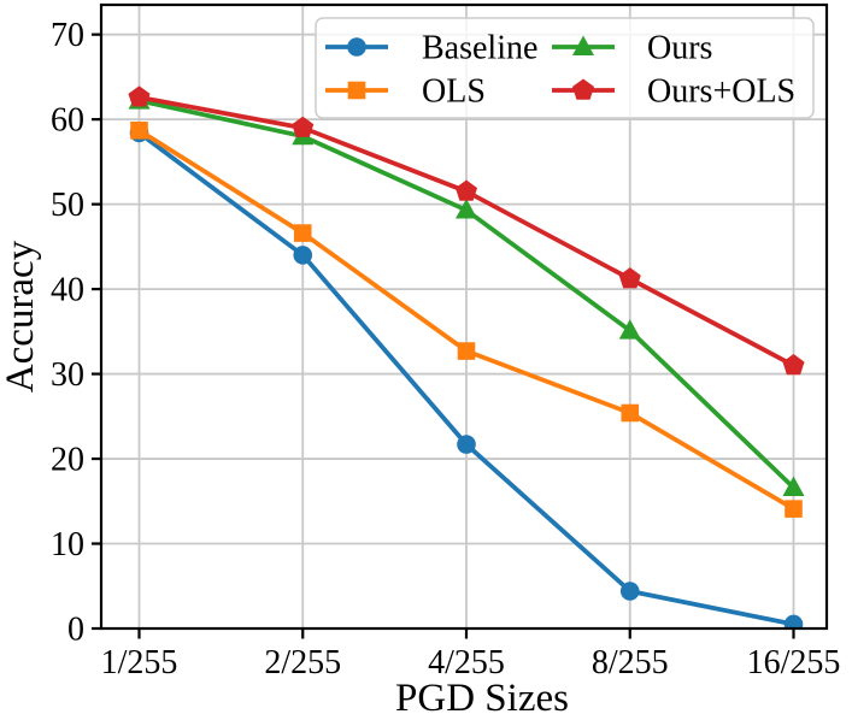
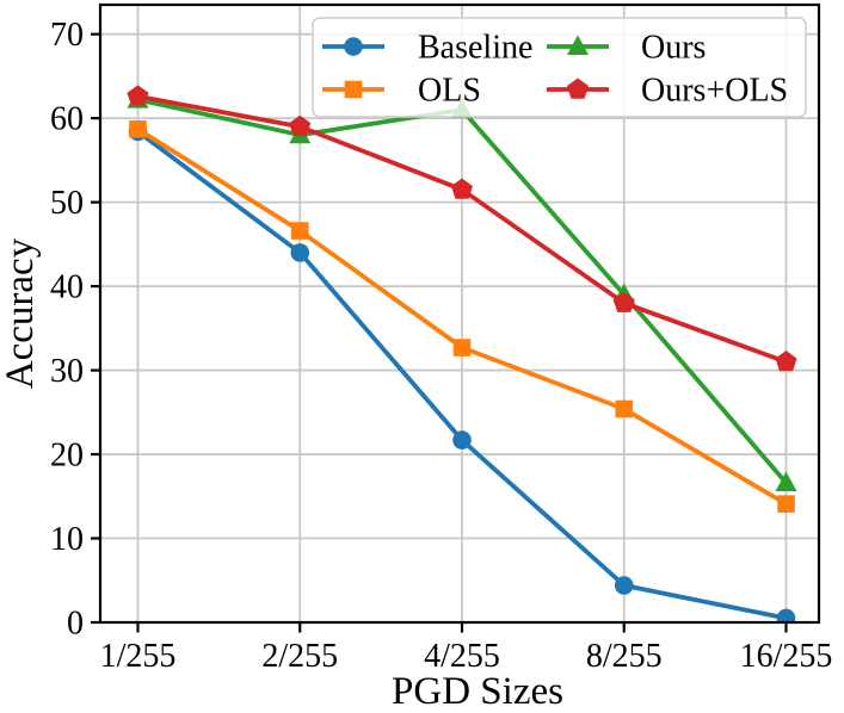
Ours/4/255: 49 -> 61
Ours/8/255: 35 -> 39
Ours+OLS/8/255: 41 -> 38
